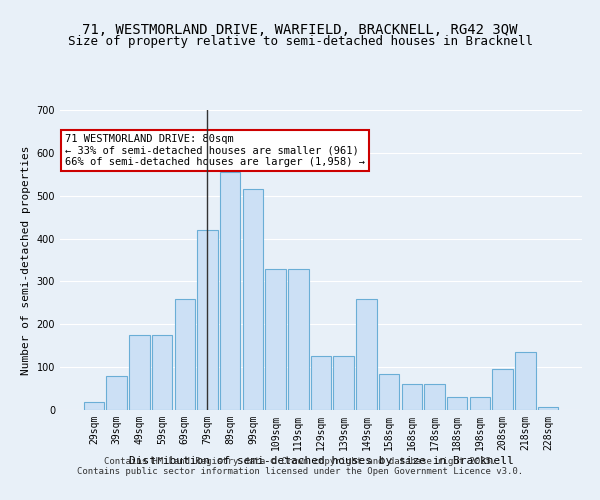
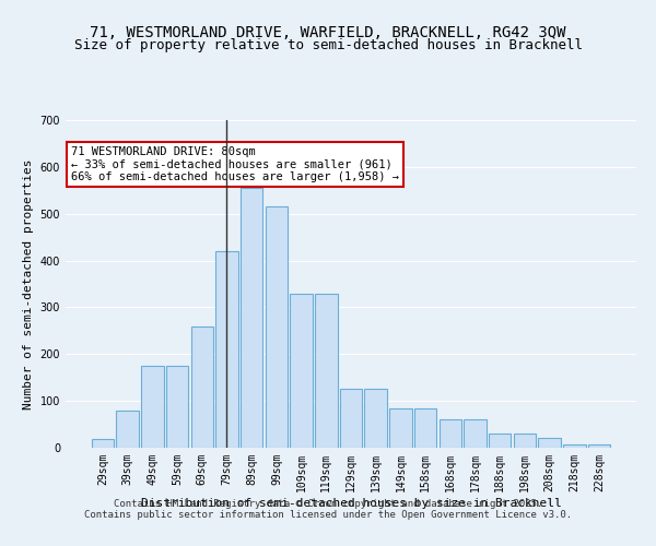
149sqm: 260 -> 85
208sqm: 95 -> 20
218sqm: 135 -> 8
